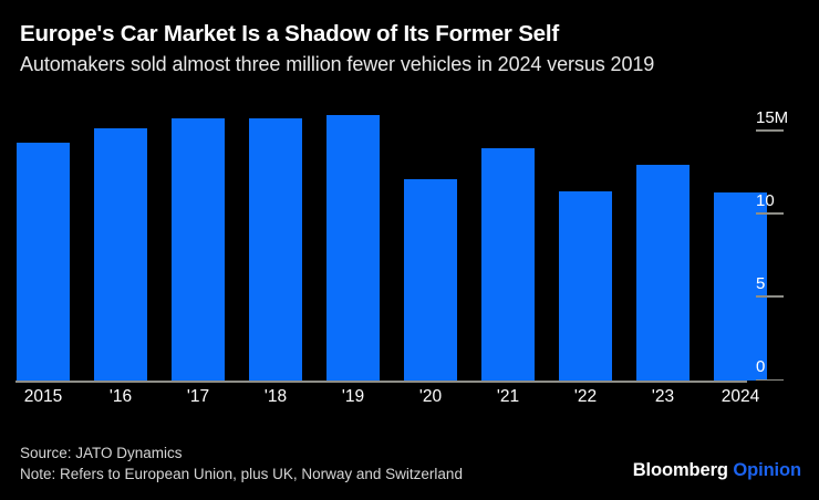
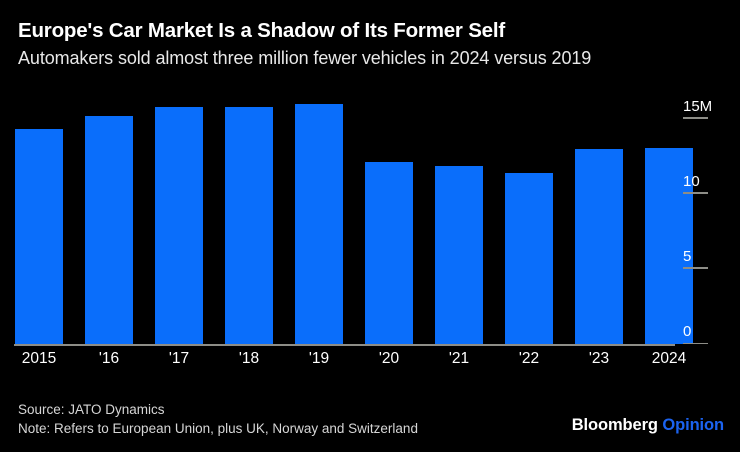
'21: 14.0M -> 11.8M
2024: 11.3M -> 13.1M
